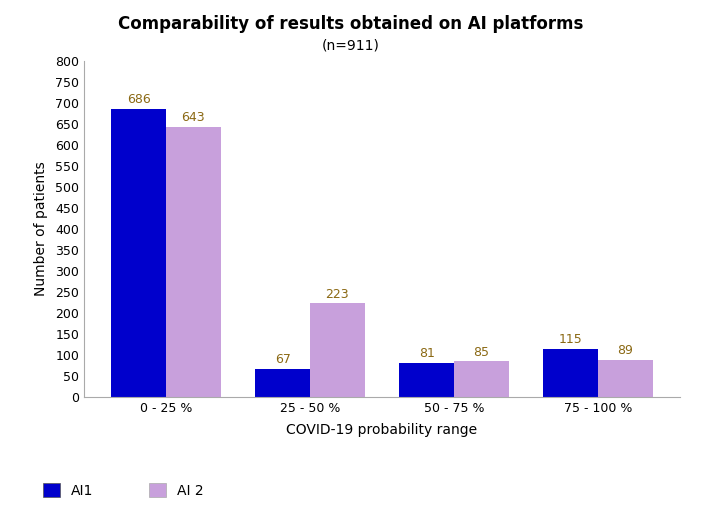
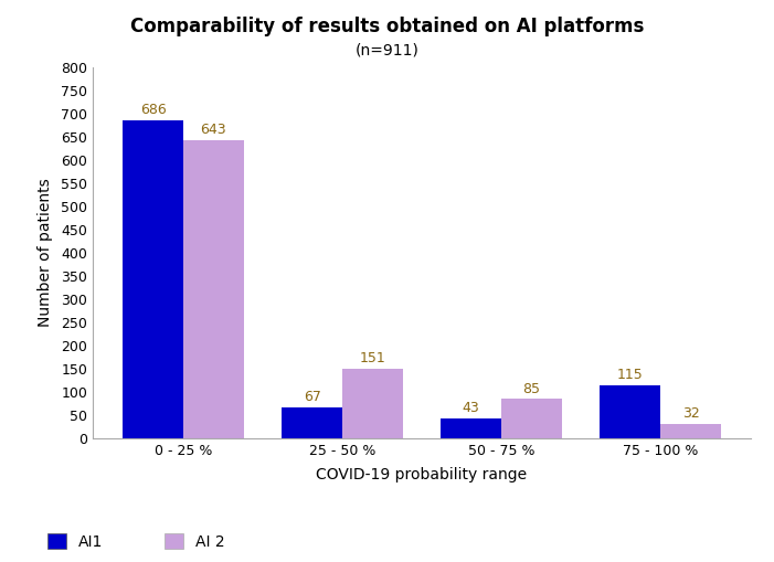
AI 2/25 - 50 %: 223 -> 151
AI1/50 - 75 %: 81 -> 43
AI 2/75 - 100 %: 89 -> 32
